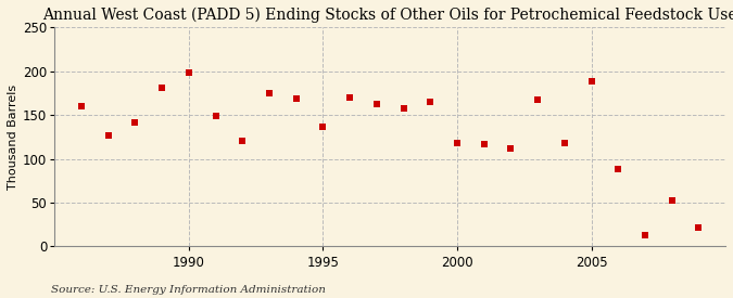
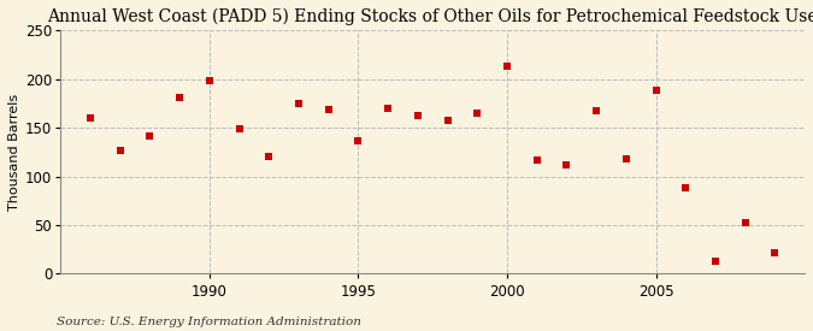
2000: 118 -> 213
